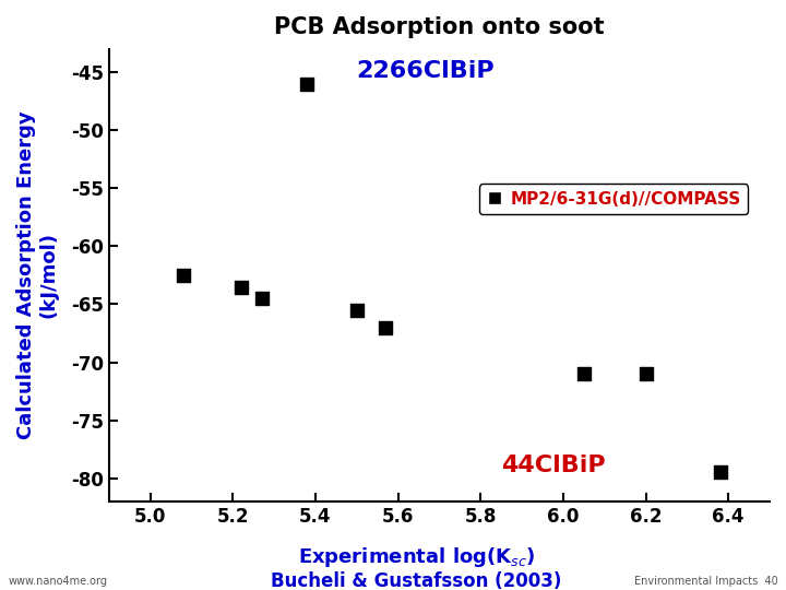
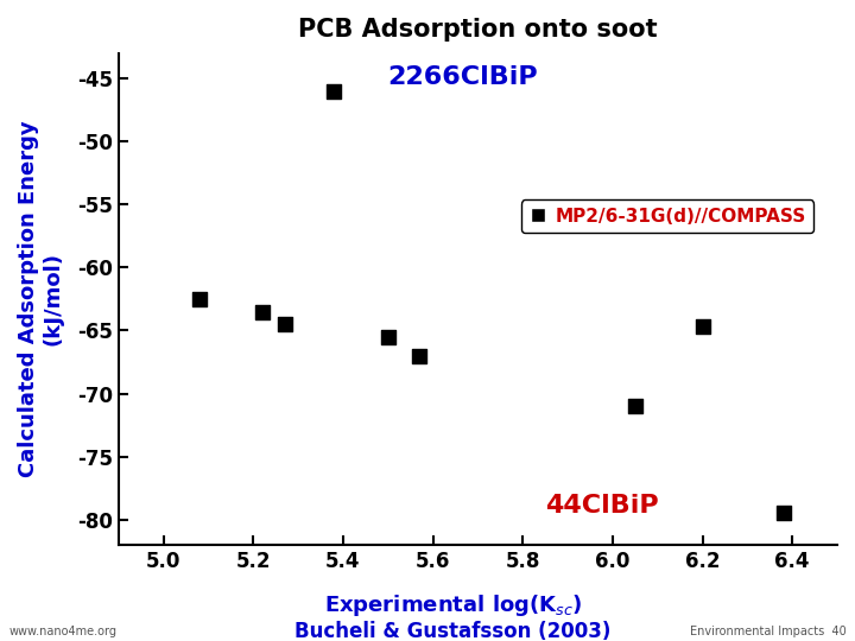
6.2: -71.0 -> -64.7
